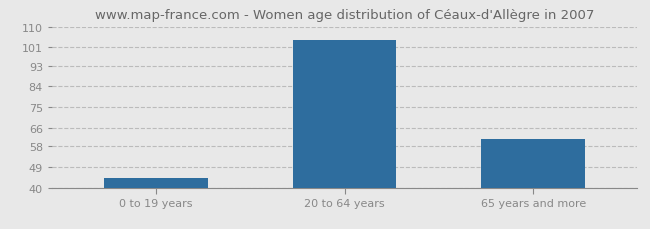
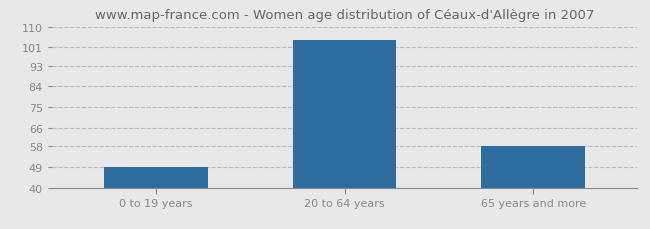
0 to 19 years: 44 -> 49
65 years and more: 61 -> 58
